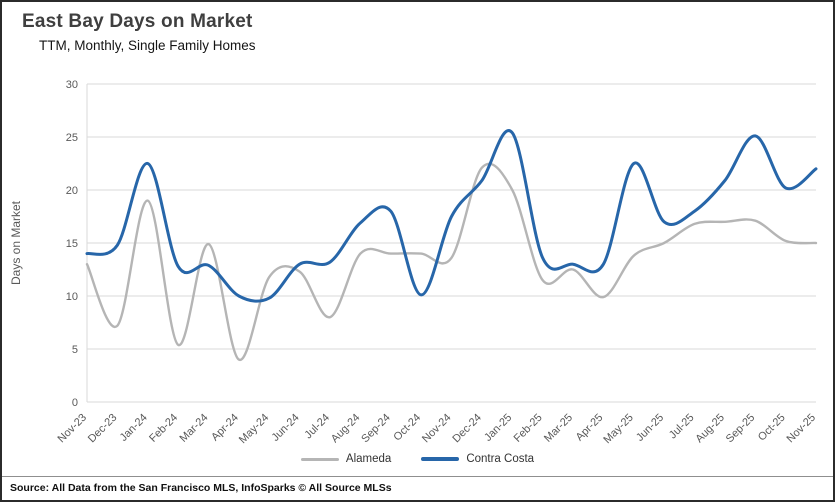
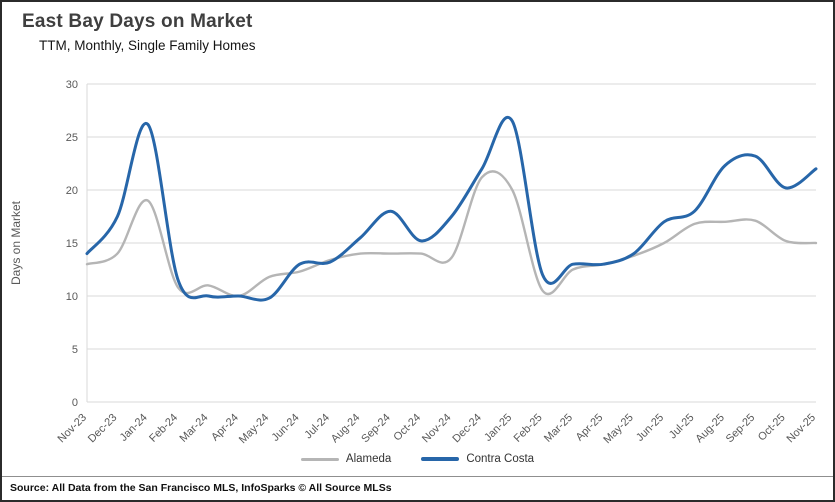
Alameda/Dec-23: 7.2 -> 14.0
Contra Costa/Dec-23: 14.8 -> 17.5
Contra Costa/Jan-24: 22.5 -> 26.2
Alameda/Feb-24: 5.4 -> 10.8
Contra Costa/Feb-24: 12.8 -> 11.5
Alameda/Mar-24: 14.9 -> 11.0
Contra Costa/Mar-24: 12.9 -> 10.0
Alameda/Apr-24: 4.0 -> 10.0
Alameda/Jul-24: 8.0 -> 13.4
Contra Costa/Aug-24: 16.9 -> 15.5
Contra Costa/Oct-24: 10.1 -> 15.2
Alameda/Dec-24: 22.1 -> 21.2
Contra Costa/Dec-24: 20.9 -> 22.0
Contra Costa/Jan-25: 25.4 -> 26.5
Alameda/Feb-25: 11.5 -> 10.5
Contra Costa/Feb-25: 13.6 -> 12.0
Alameda/Apr-25: 9.9 -> 13.0
Contra Costa/May-25: 22.5 -> 14.0
Contra Costa/Aug-25: 20.9 -> 22.3
Contra Costa/Sep-25: 25.1 -> 23.2
